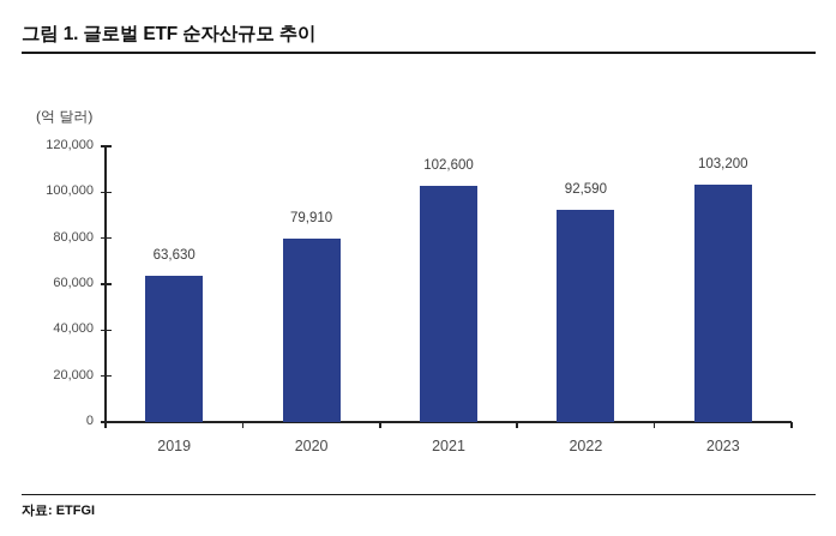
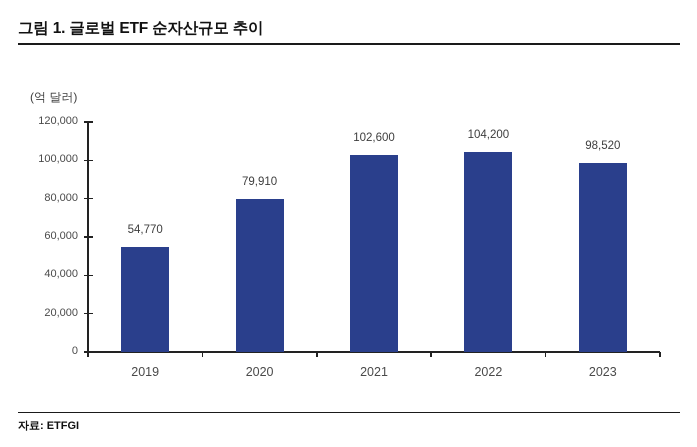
2019: 63,630 -> 54,770
2022: 92,590 -> 104,200
2023: 103,200 -> 98,520
